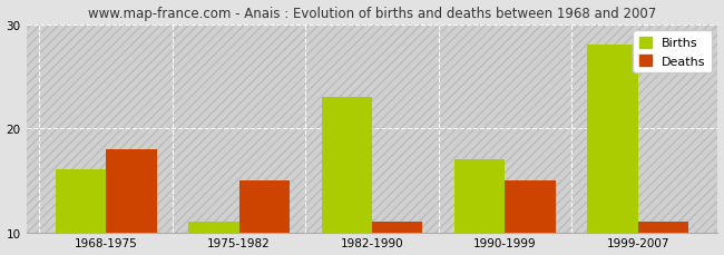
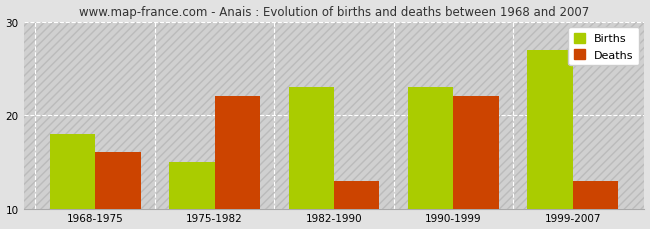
Births/1968-1975: 16 -> 18
Deaths/1968-1975: 18 -> 16
Births/1975-1982: 11 -> 15
Deaths/1975-1982: 15 -> 22
Deaths/1982-1990: 11 -> 13
Births/1990-1999: 17 -> 23
Deaths/1990-1999: 15 -> 22
Births/1999-2007: 28 -> 27
Deaths/1999-2007: 11 -> 13
